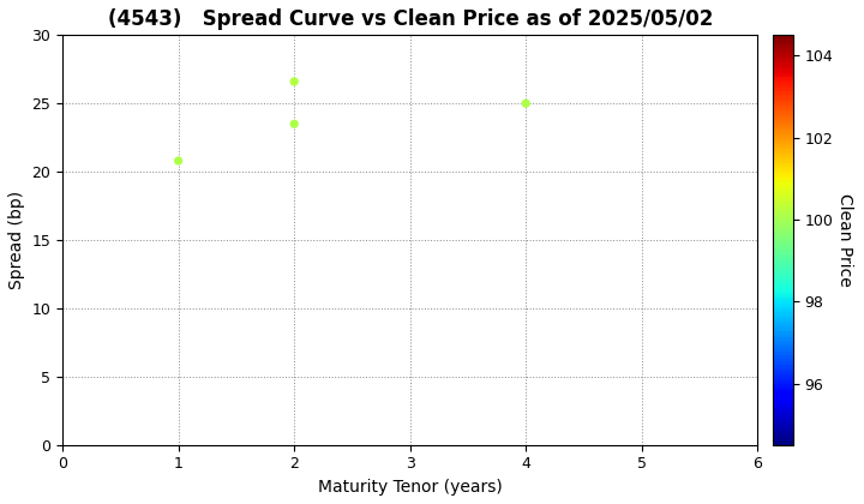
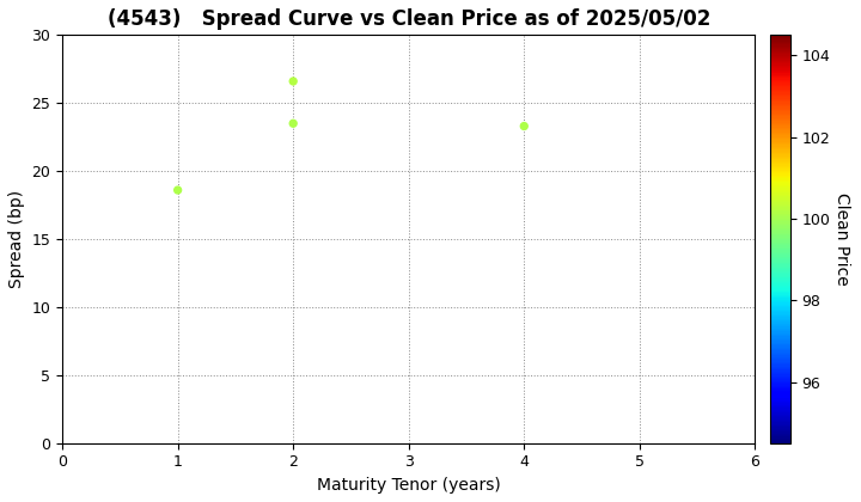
1: 20.8 -> 18.6
4: 25.0 -> 23.3
